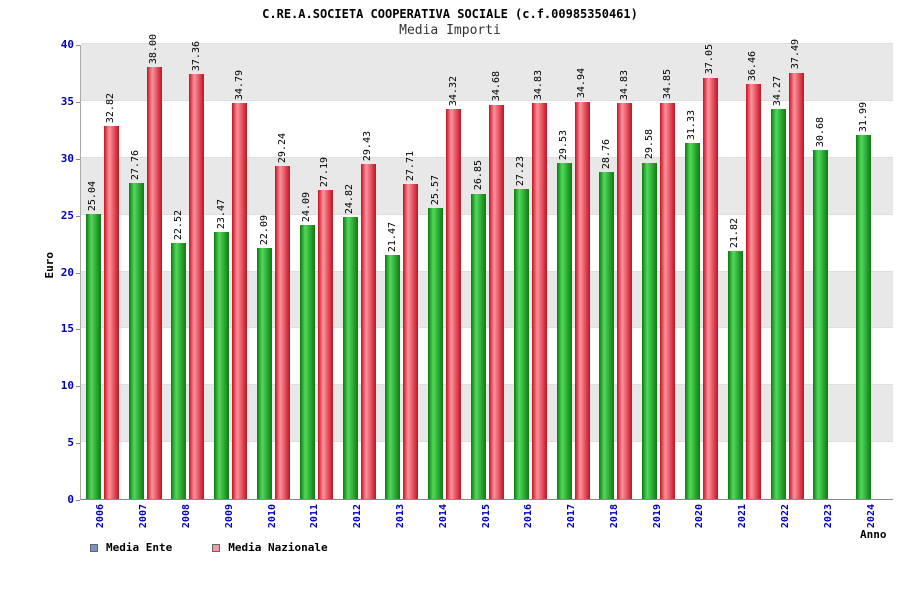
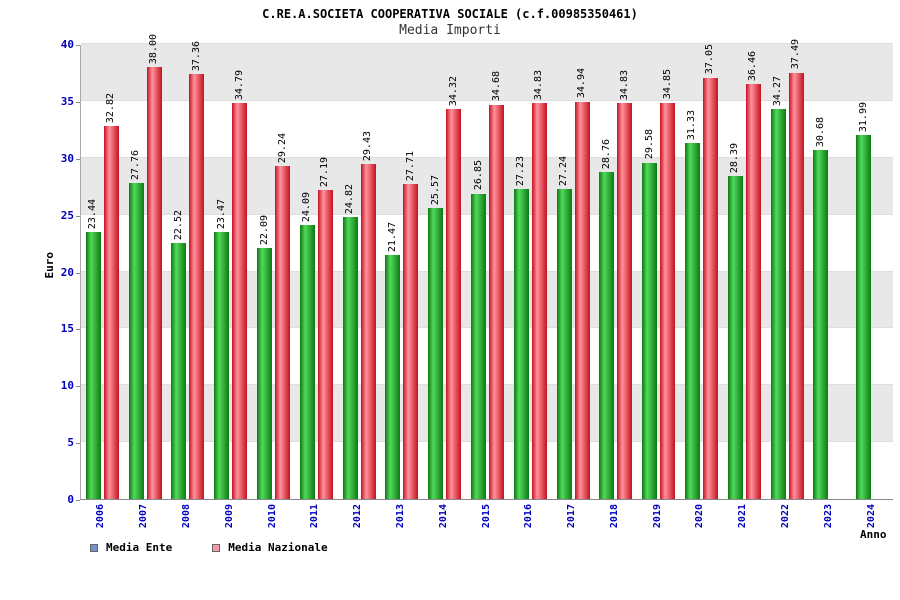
Media Ente/2006: 25.04 -> 23.44
Media Ente/2017: 29.53 -> 27.24
Media Ente/2021: 21.82 -> 28.39
